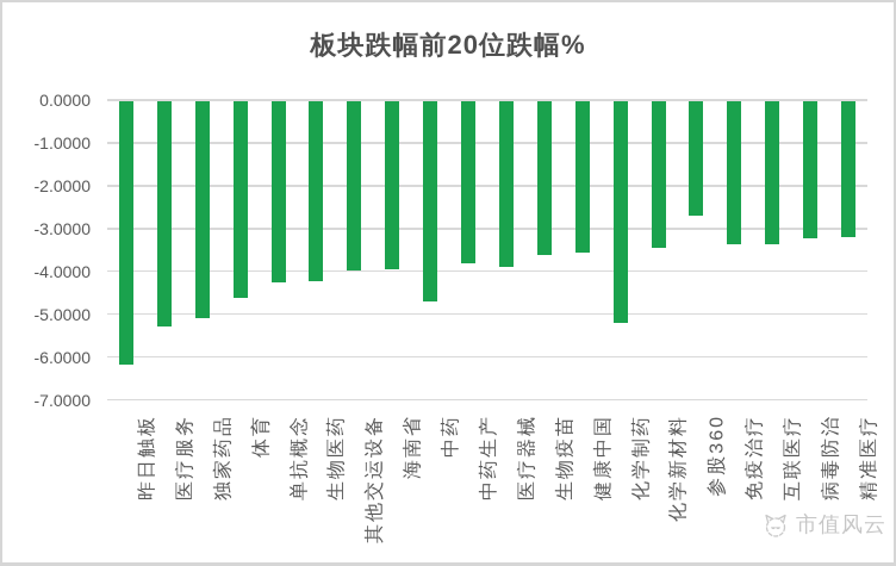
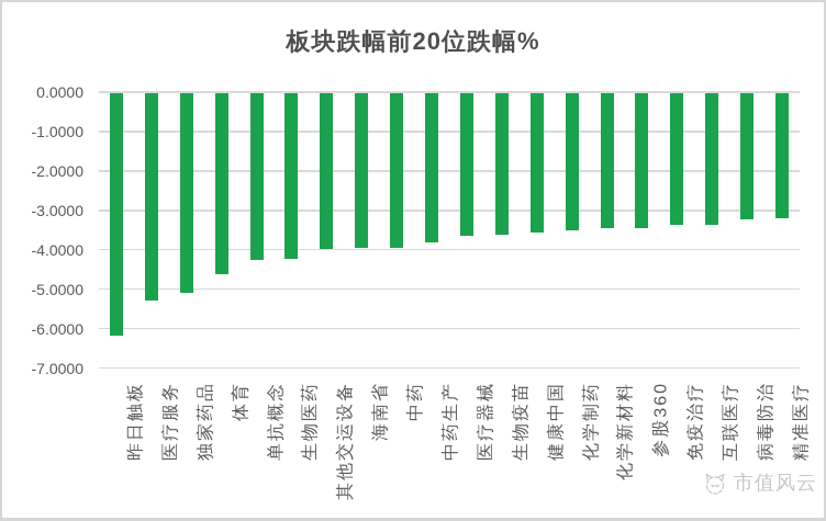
中药: -4.7 -> -4.0
医疗器械: -3.9 -> -3.6
化学制药: -5.2 -> -3.5
参股360: -2.7 -> -3.4
